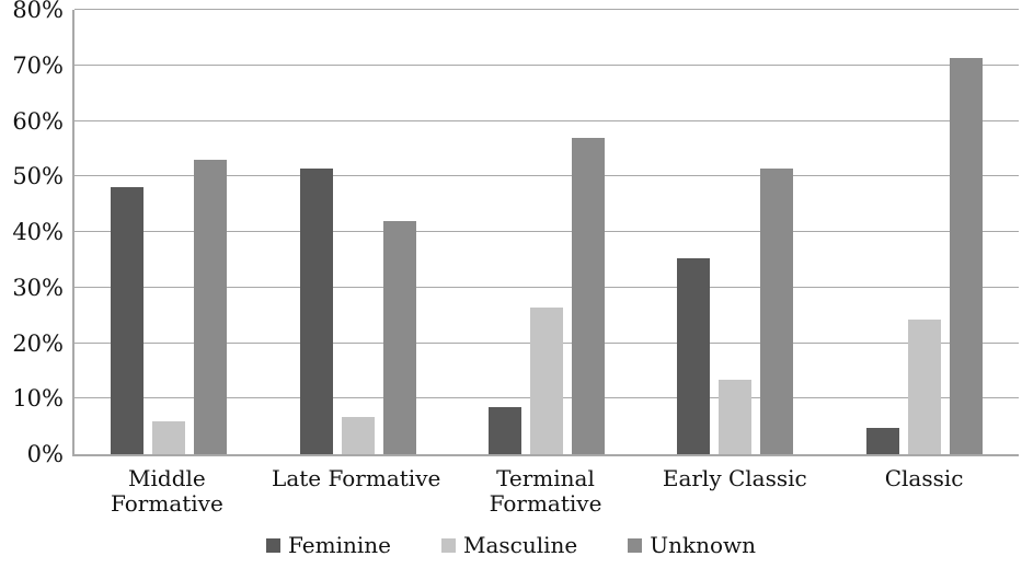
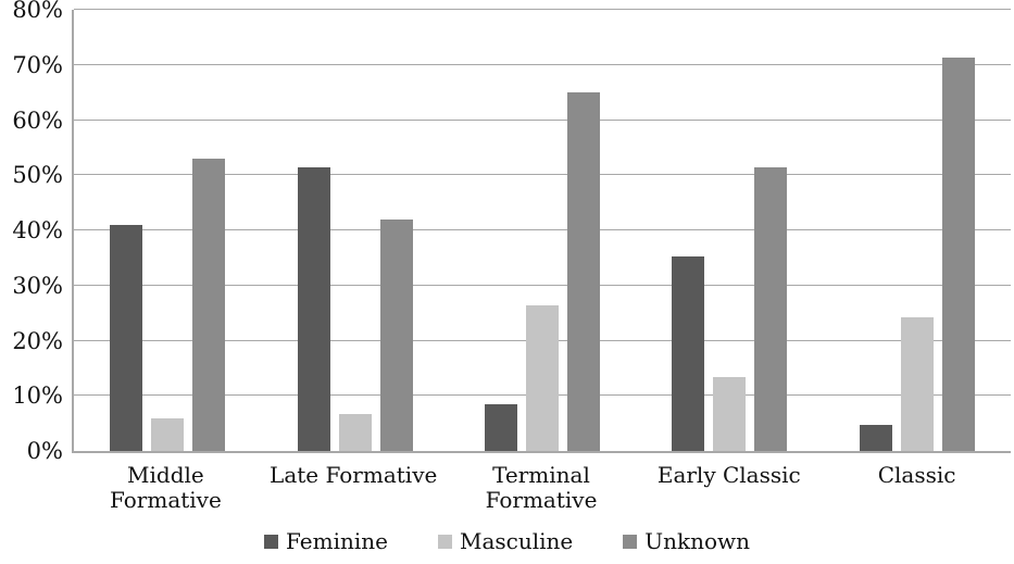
Feminine/Middle Formative: 48% -> 41%
Unknown/Terminal Formative: 57% -> 65%
